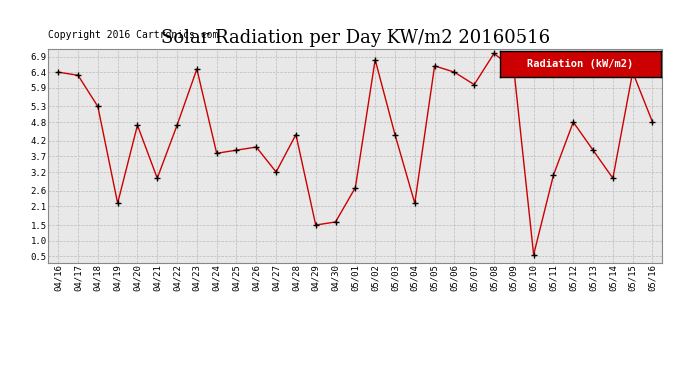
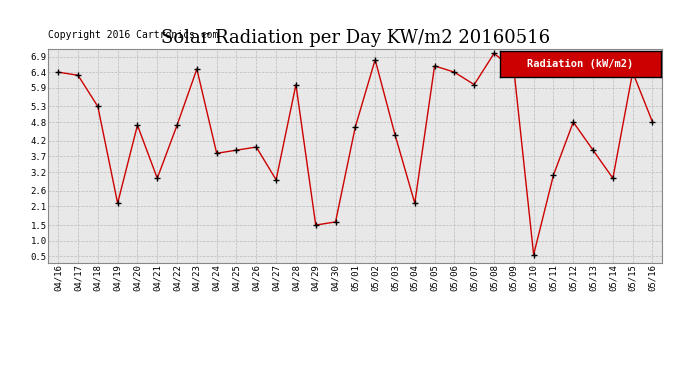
04/27: 3.20 -> 2.95
04/28: 4.40 -> 6.00
05/01: 2.70 -> 4.65
